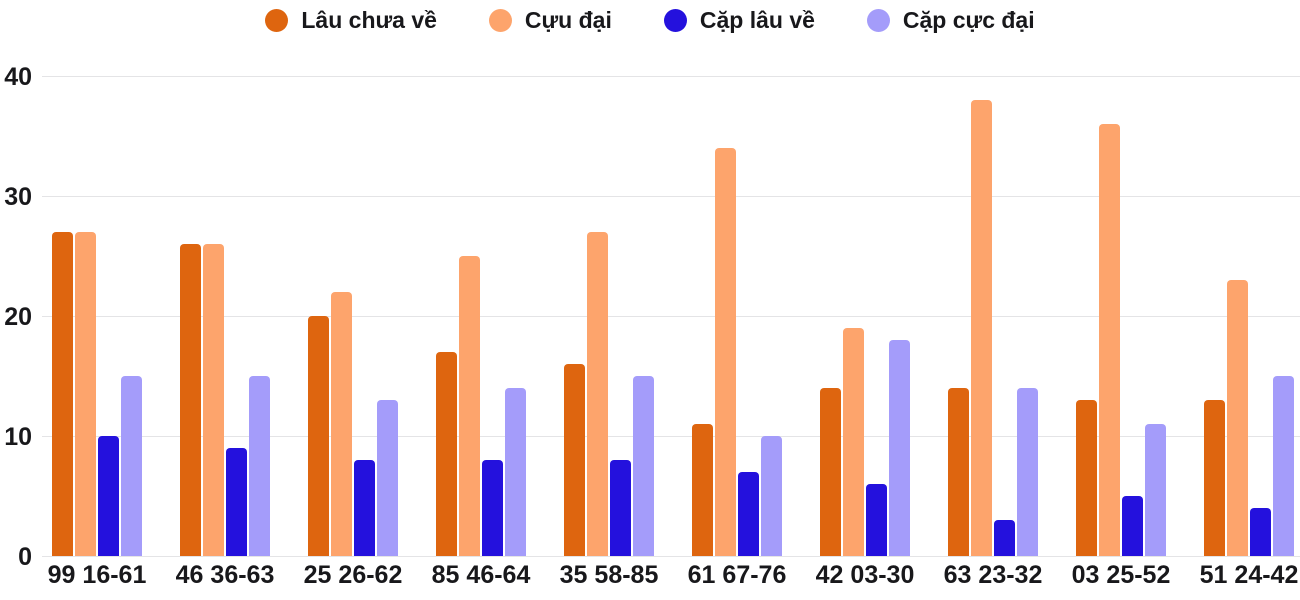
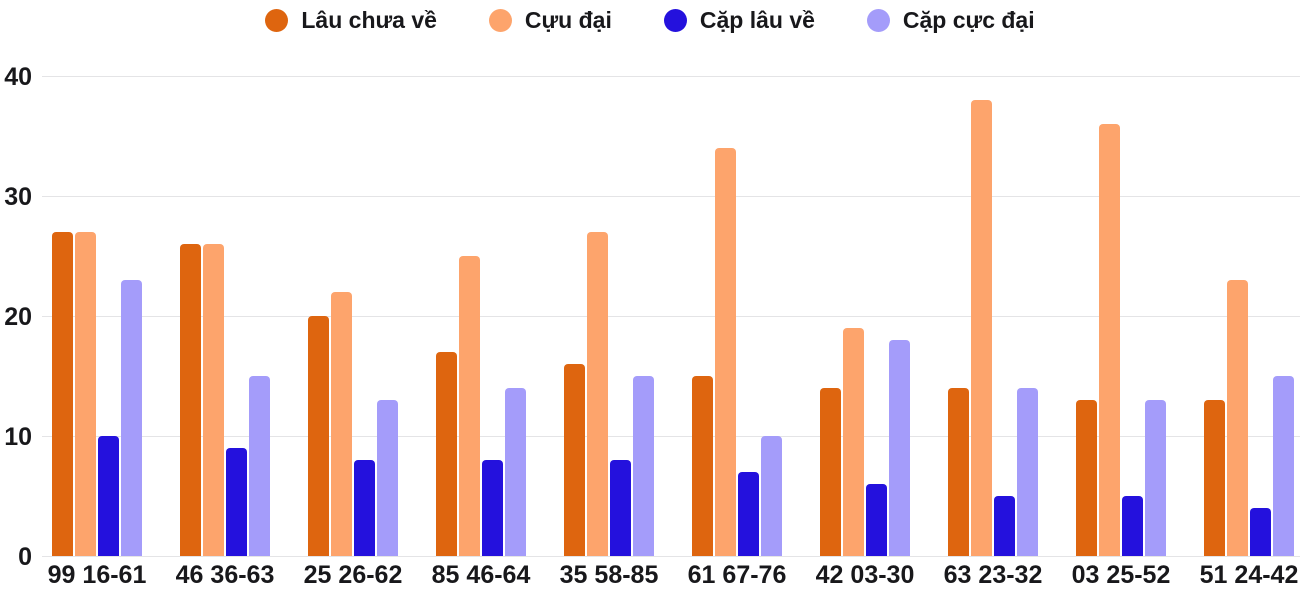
Cặp cực đại/99 16-61: 15 -> 23
Lâu chưa về/61 67-76: 11 -> 15
Cặp lâu về/63 23-32: 3 -> 5
Cặp cực đại/03 25-52: 11 -> 13
